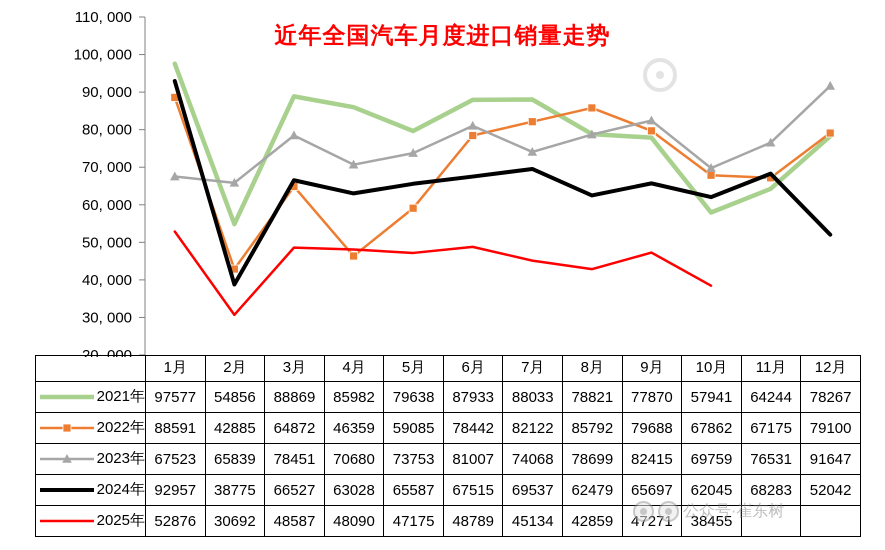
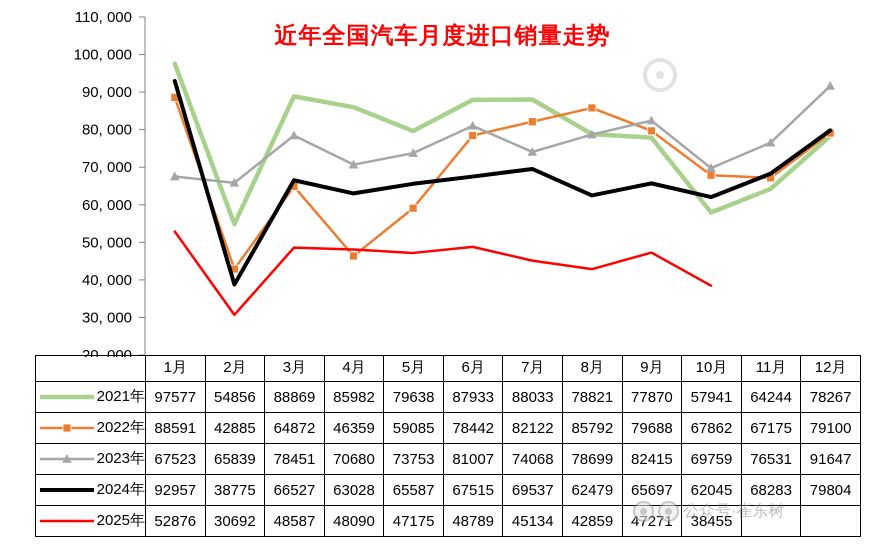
2024年/12月: 52042 -> 79804
